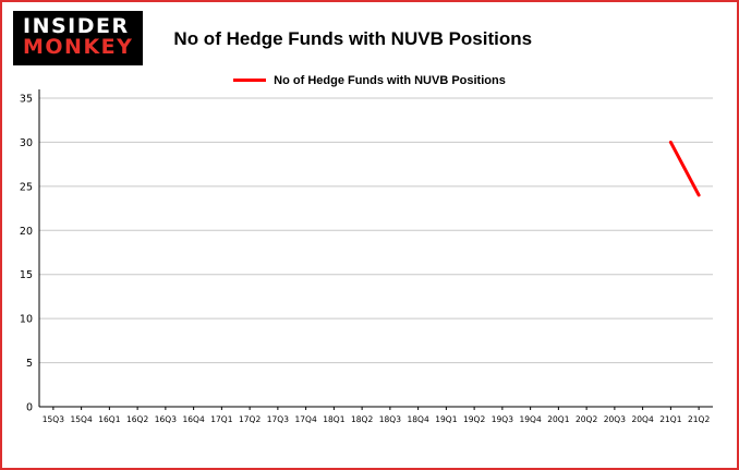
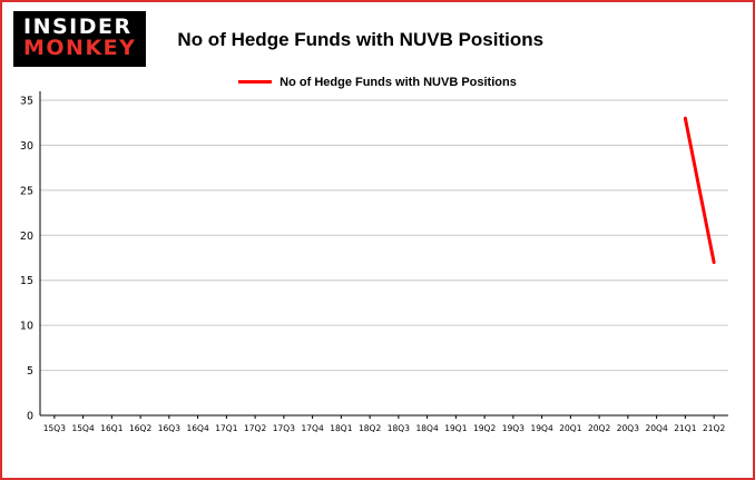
21Q1: 30 -> 33
21Q2: 24 -> 17
